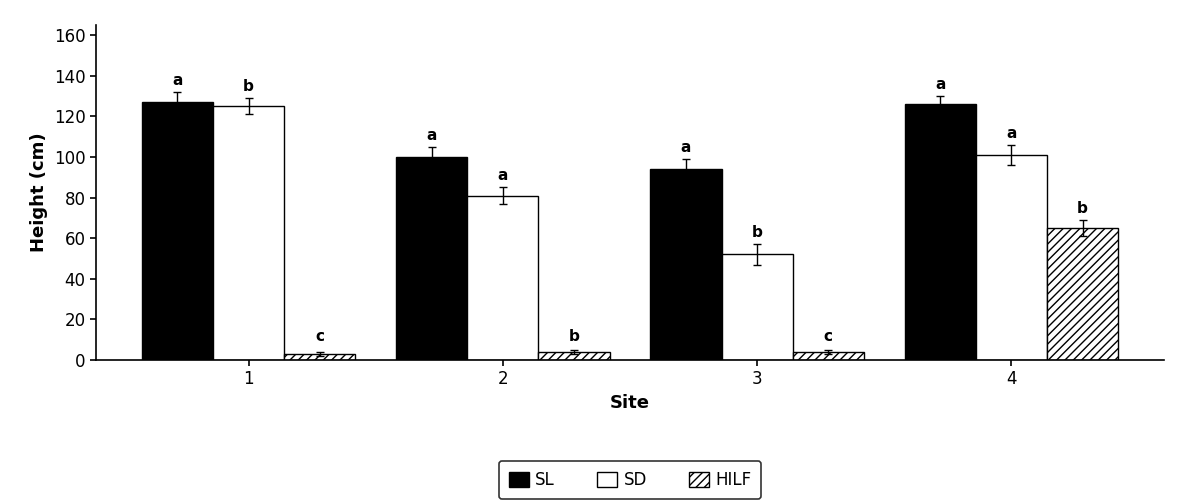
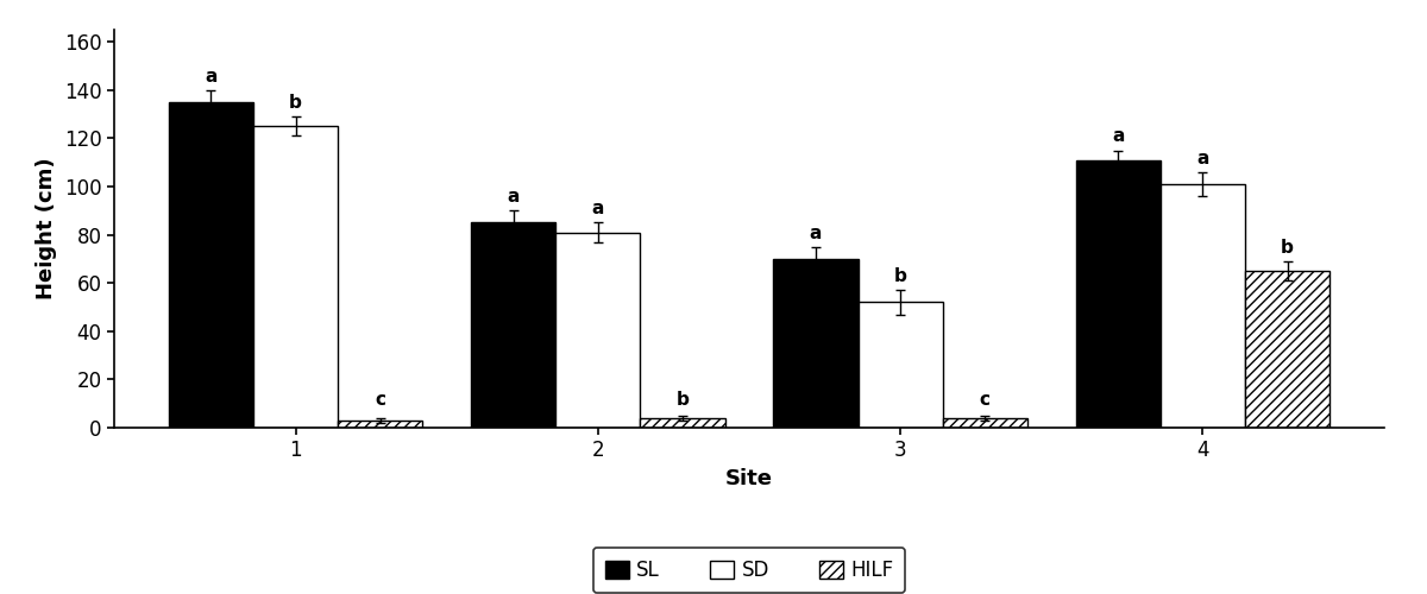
SL/1: 127 -> 135
SL/2: 100 -> 85
SL/3: 94 -> 70
SL/4: 126 -> 111
